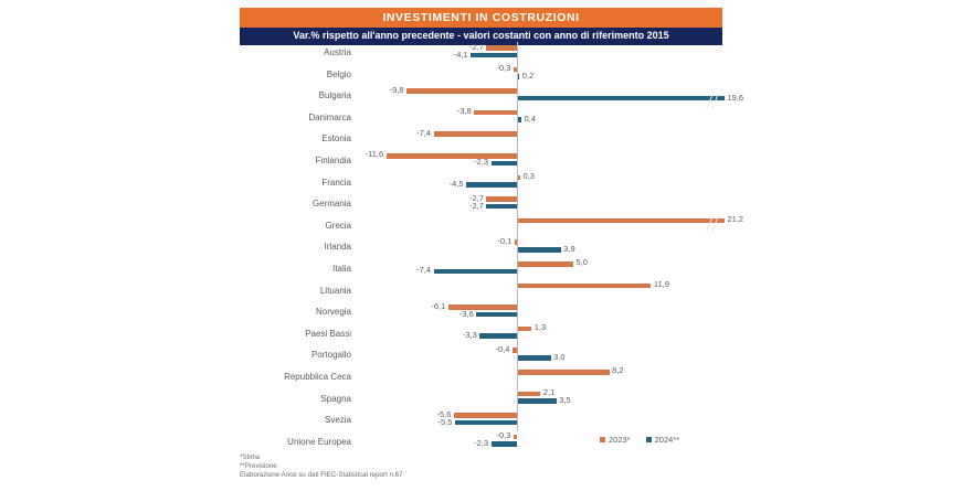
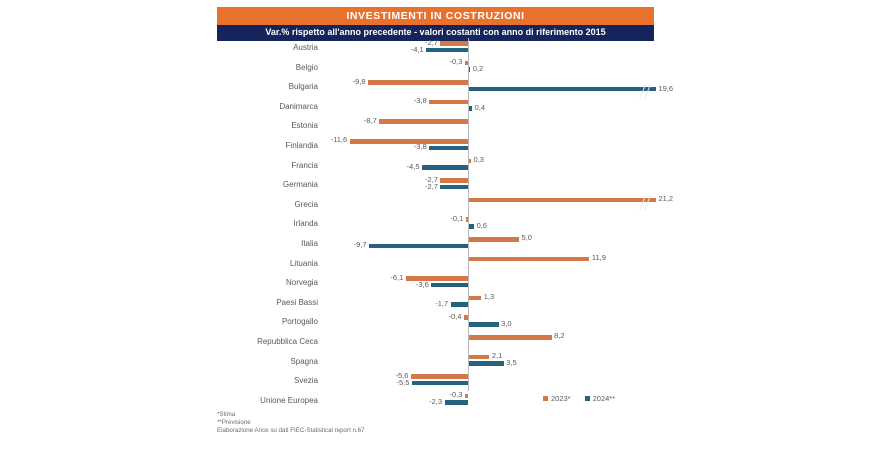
2023*/Estonia: -7,4 -> -8,7
2024**/Finlandia: -2,3 -> -3,8
2024**/Irlanda: 3,9 -> 0,6
2024**/Italia: -7,4 -> -9,7
2024**/Paesi Bassi: -3,3 -> -1,7
